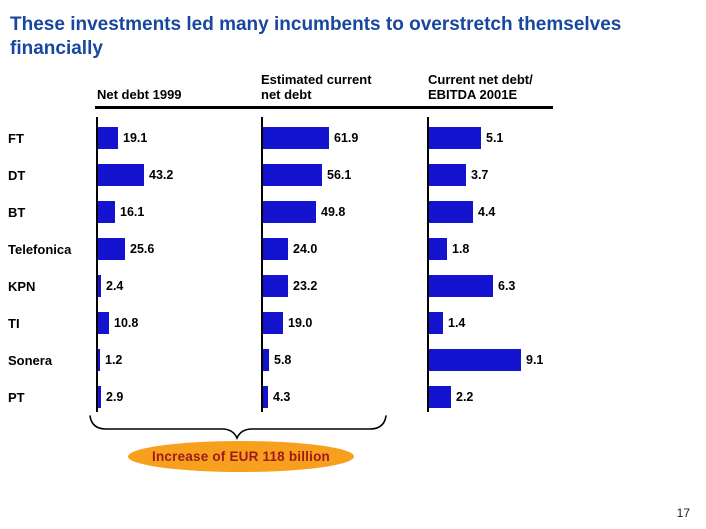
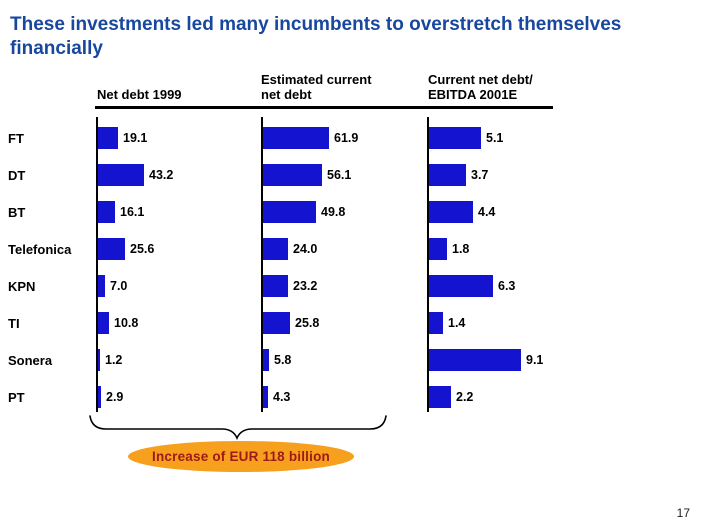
Net debt 1999/KPN: 2.4 -> 7.0
Estimated current net debt/TI: 19.0 -> 25.8
